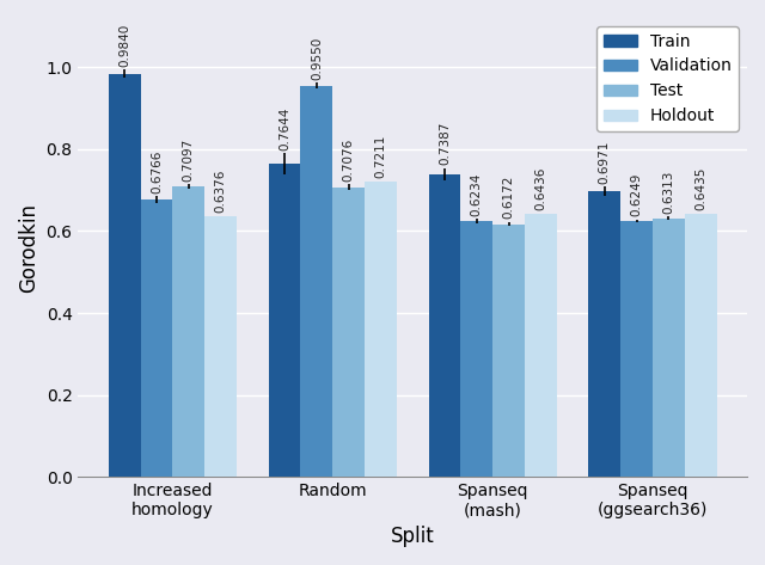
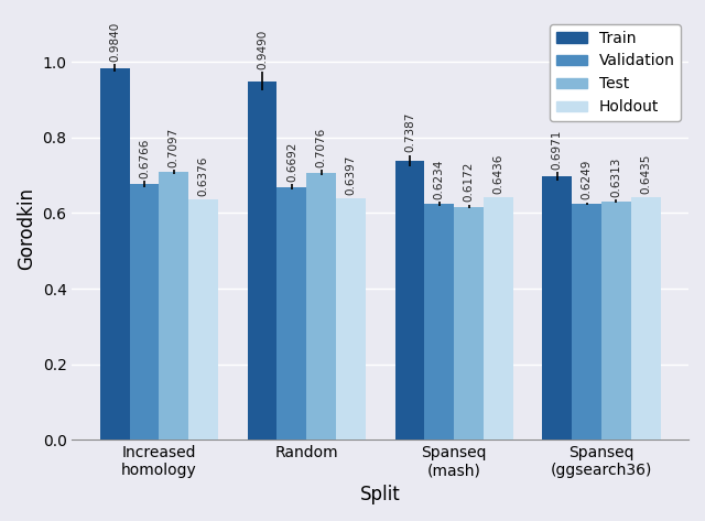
Train/Random: 0.7644 -> 0.9490
Validation/Random: 0.9550 -> 0.6692
Holdout/Random: 0.7211 -> 0.6397
